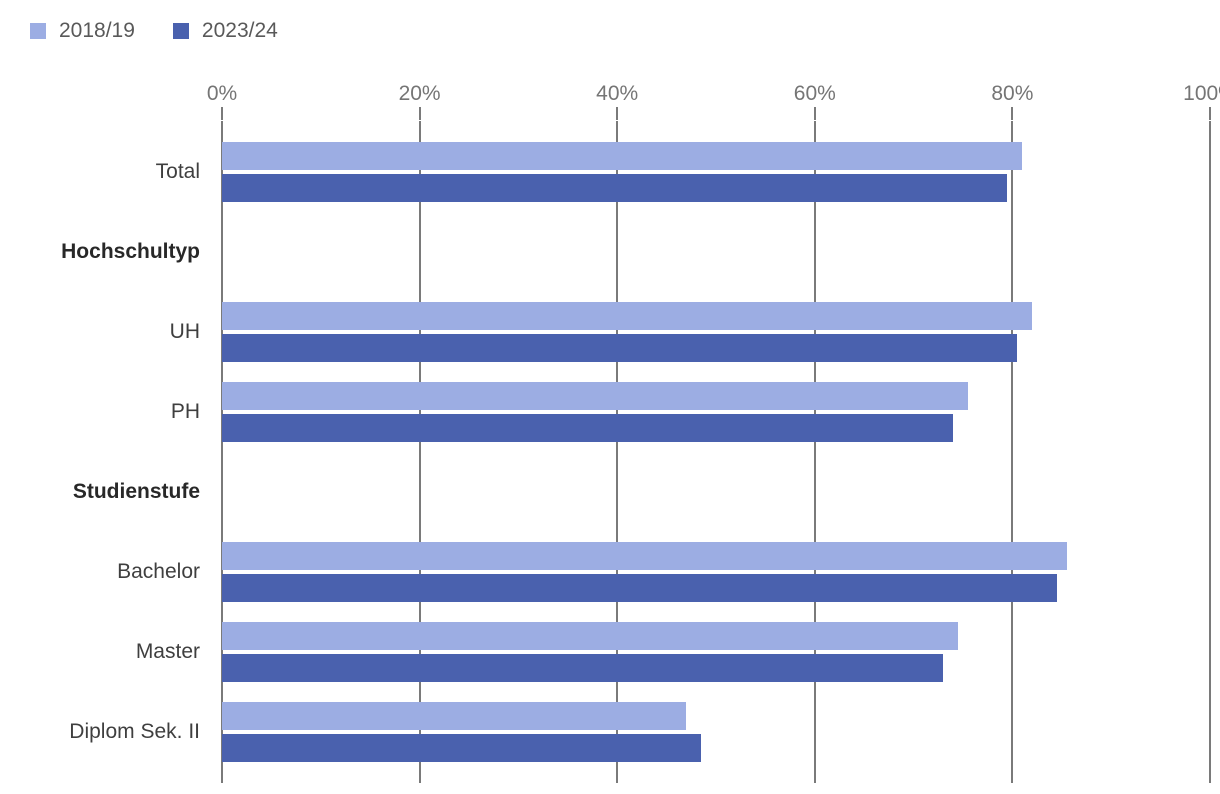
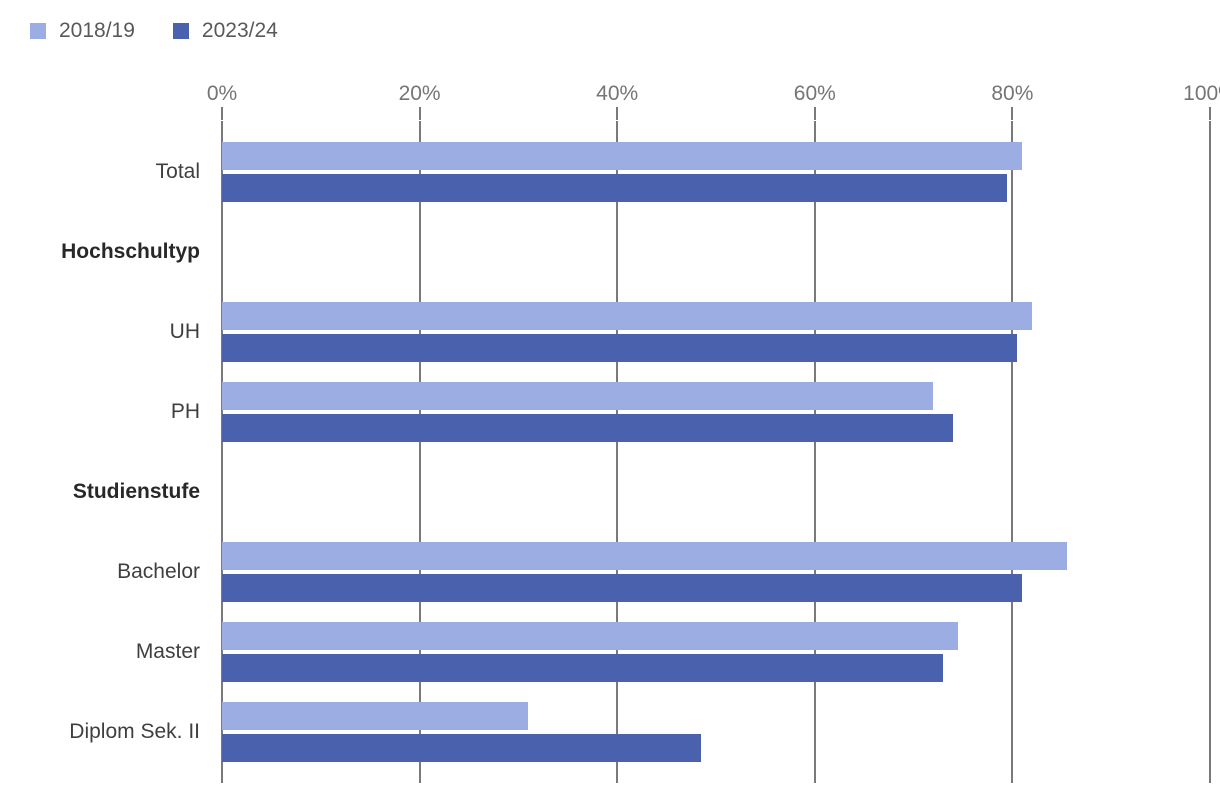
2018/19/PH: 76% -> 72%
2023/24/Bachelor: 84% -> 81%
2018/19/Diplom Sek. II: 47% -> 31%
